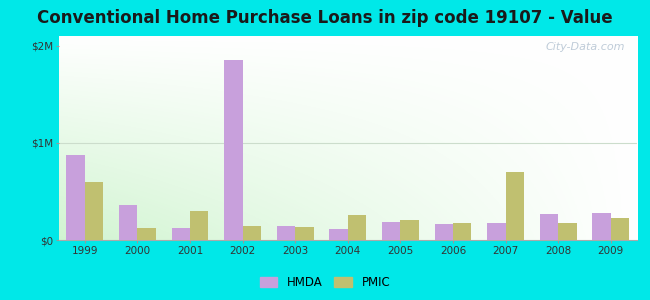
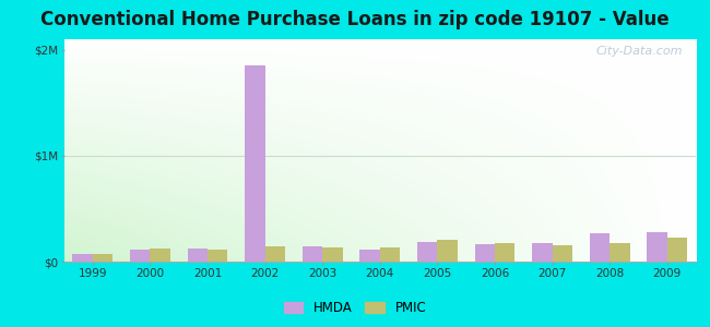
HMDA/1999: $0.88M -> $0.08M
PMIC/1999: $0.60M -> $0.07M
HMDA/2000: $0.36M -> $0.11M
PMIC/2001: $0.30M -> $0.12M
PMIC/2004: $0.26M -> $0.13M
PMIC/2007: $0.70M -> $0.16M
